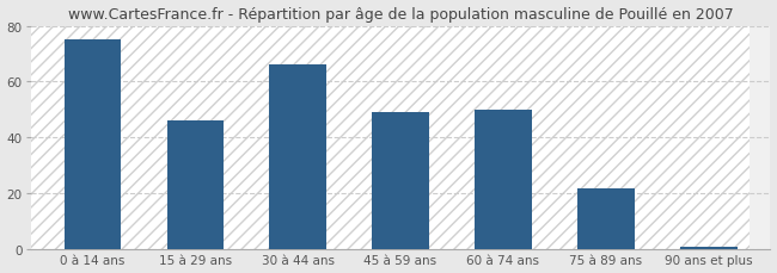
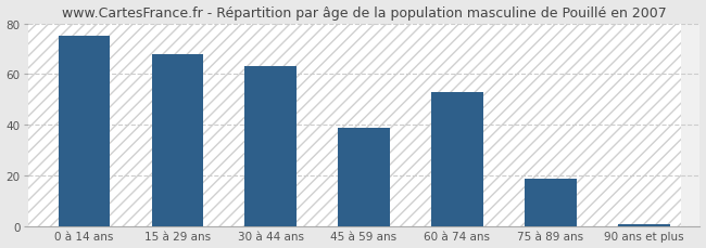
15 à 29 ans: 46 -> 68
30 à 44 ans: 66 -> 63
45 à 59 ans: 49 -> 39
60 à 74 ans: 50 -> 53
75 à 89 ans: 22 -> 19
